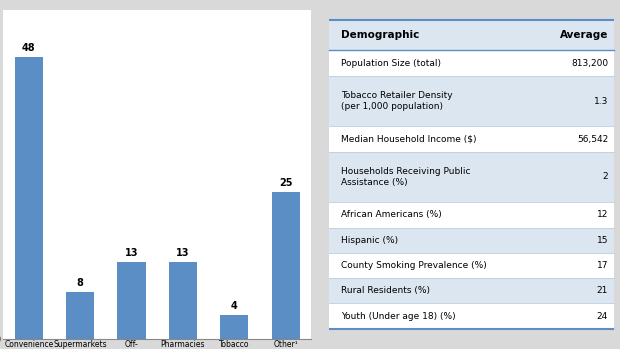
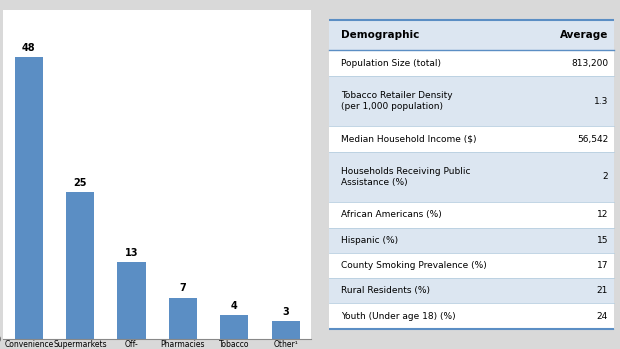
Supermarkets: 8 -> 25
Pharmacies: 13 -> 7
Other¹: 25 -> 3
